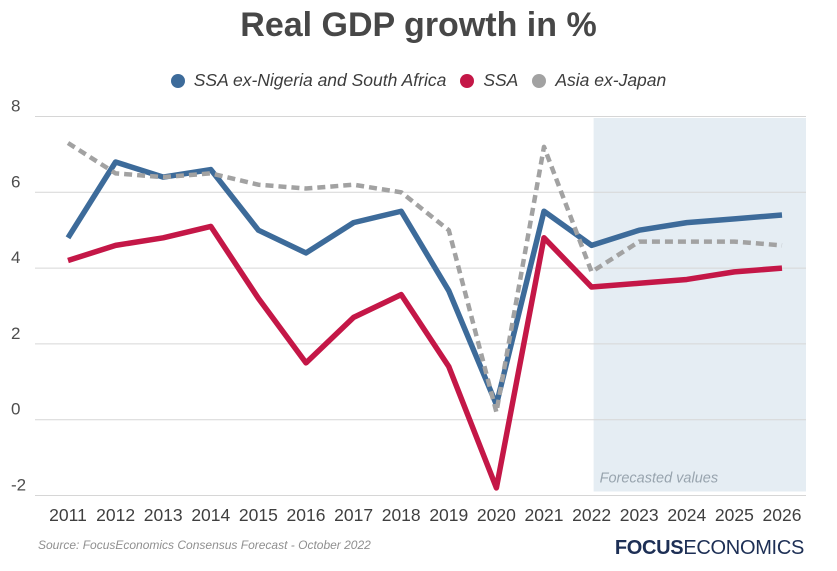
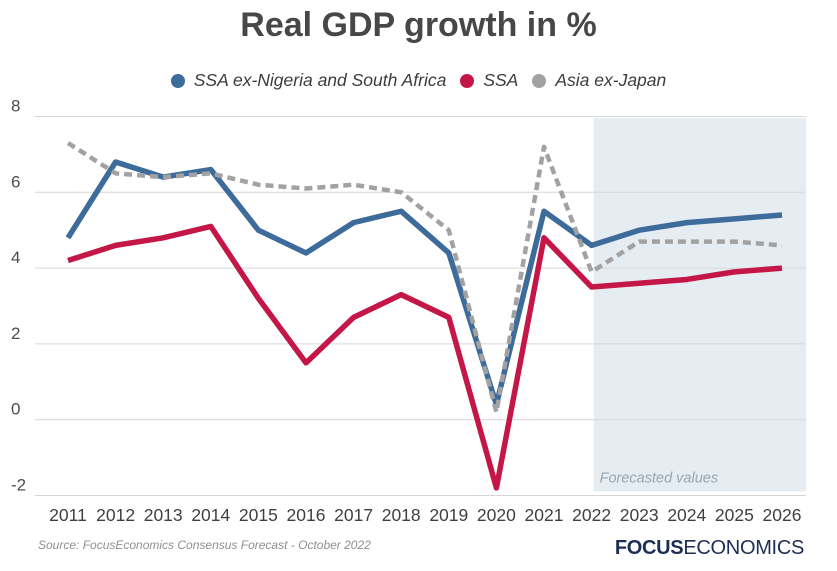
SSA ex-Nigeria and South Africa/2019: 3.4 -> 4.4
SSA/2019: 1.4 -> 2.7
